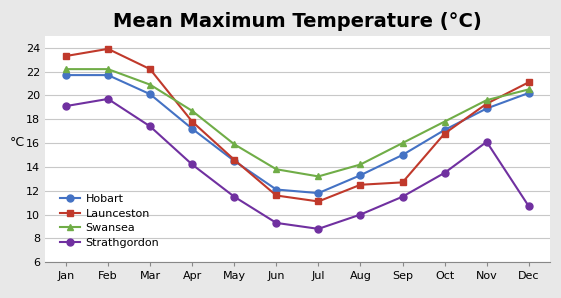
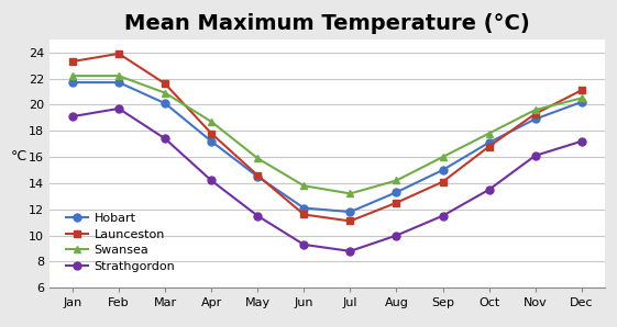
Launceston/Mar: 22.2 -> 21.6
Launceston/Sep: 12.7 -> 14.1
Strathgordon/Dec: 10.7 -> 17.2
